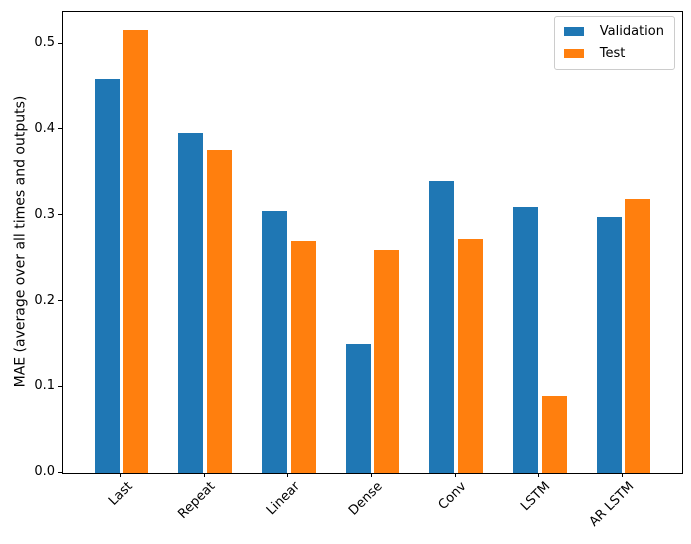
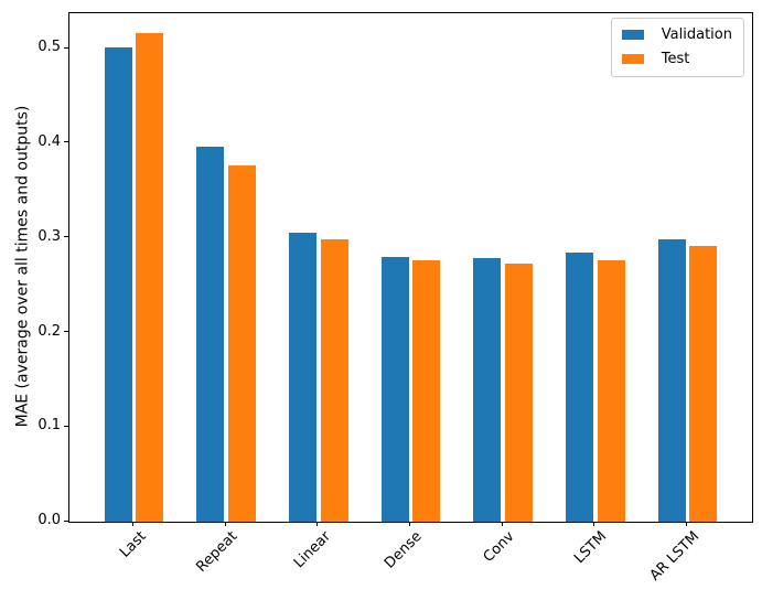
Validation/Last: 0.46 -> 0.50
Test/Linear: 0.27 -> 0.30
Validation/Dense: 0.15 -> 0.28
Test/Dense: 0.26 -> 0.28
Validation/Conv: 0.34 -> 0.28
Validation/LSTM: 0.31 -> 0.28
Test/LSTM: 0.09 -> 0.28
Test/AR LSTM: 0.32 -> 0.29
